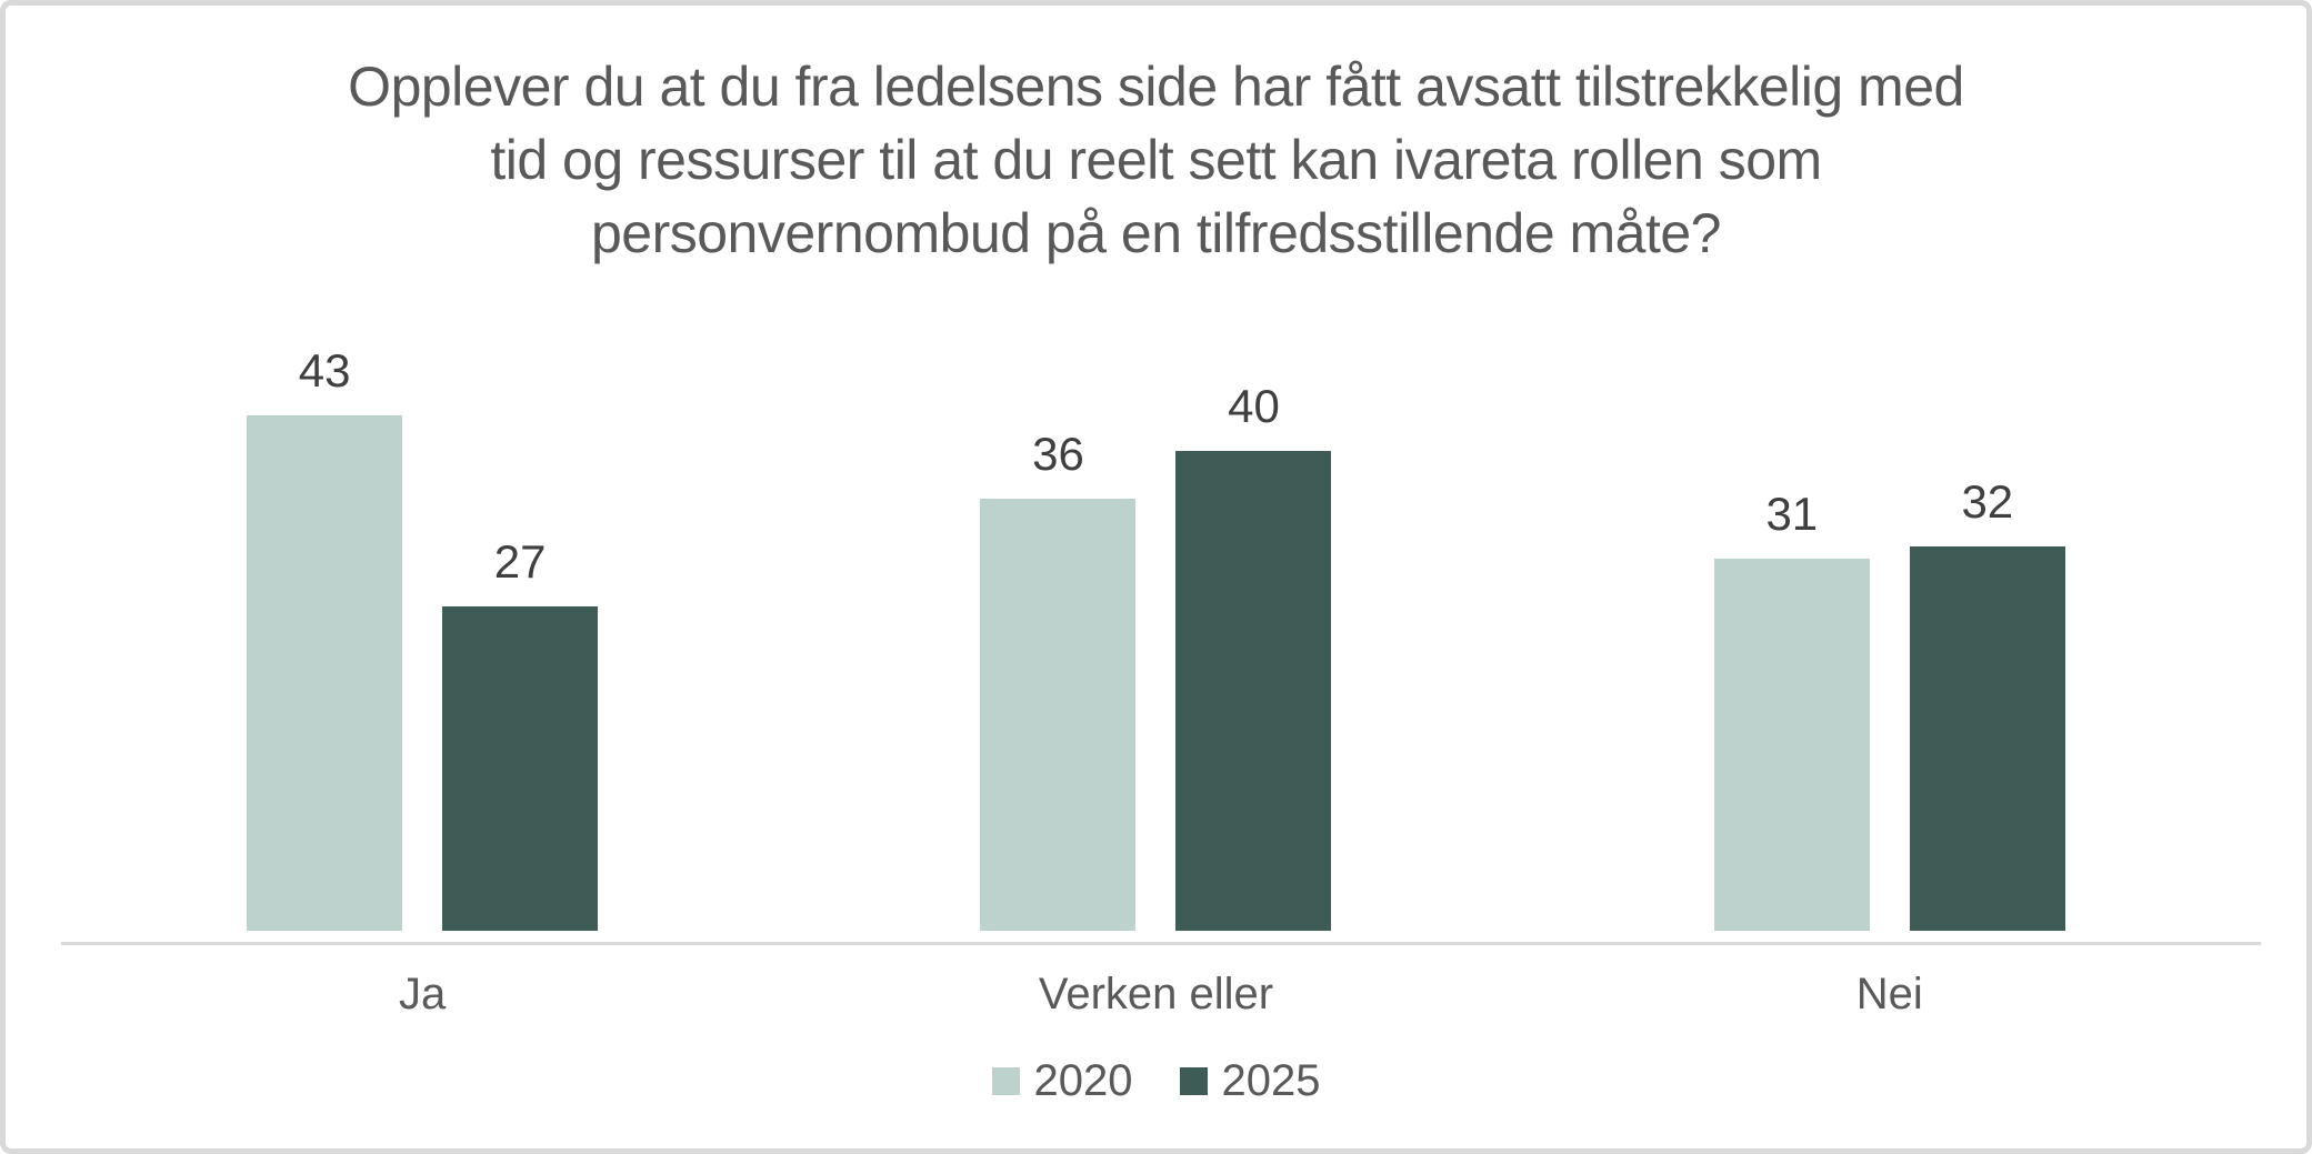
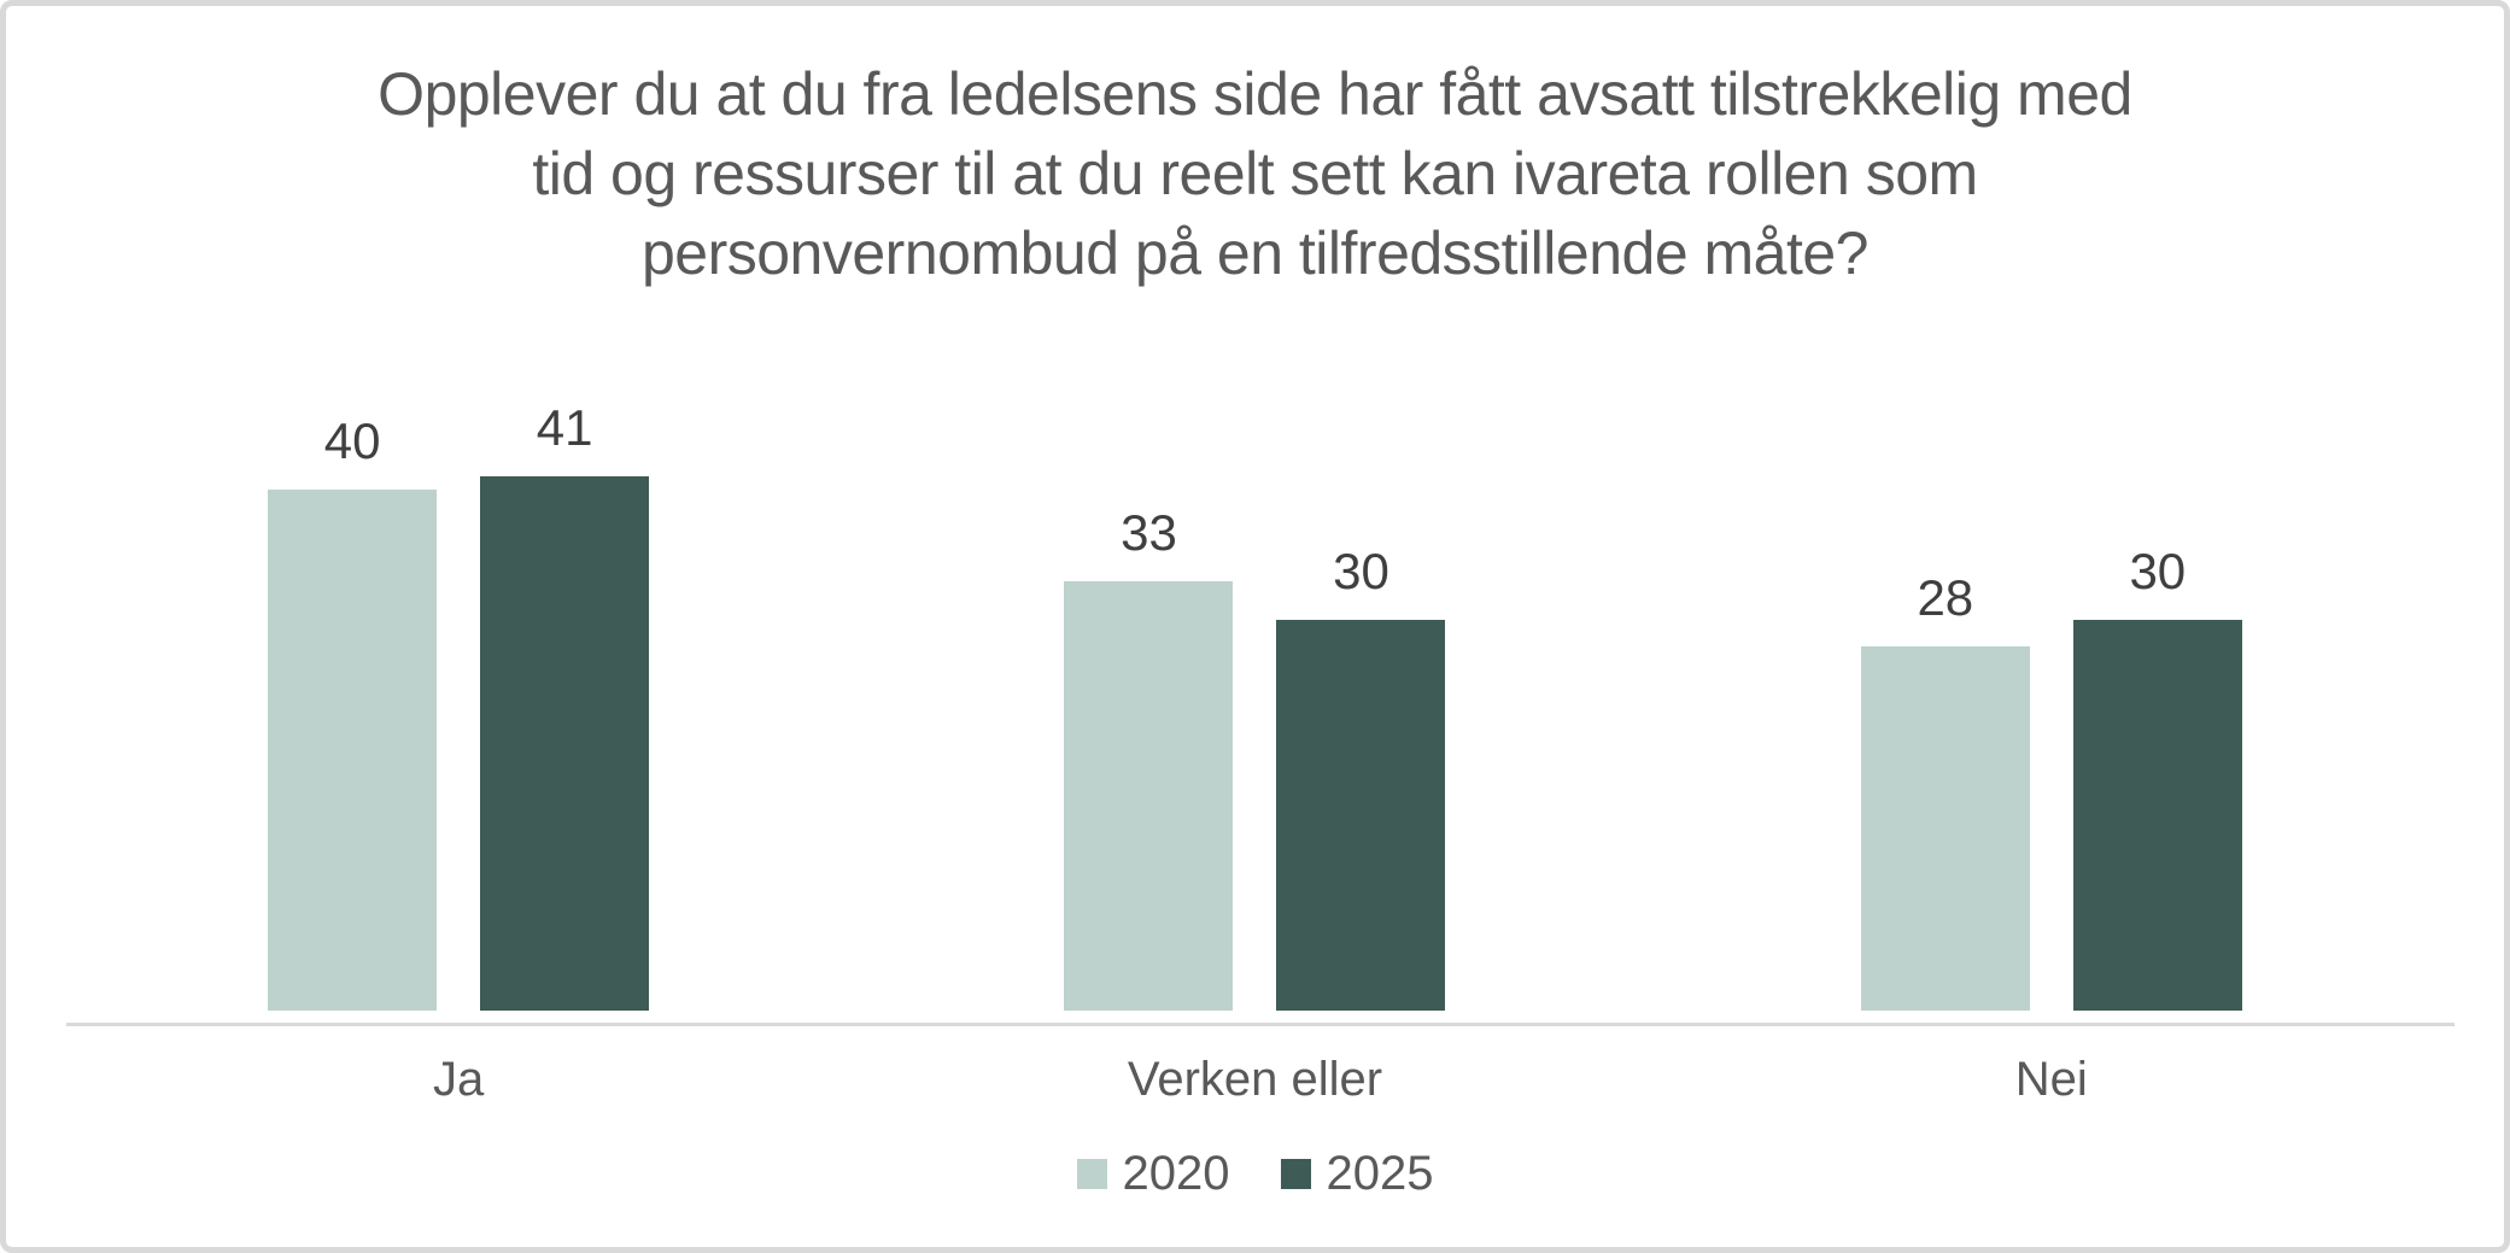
2020/Ja: 43 -> 40
2025/Ja: 27 -> 41
2020/Verken eller: 36 -> 33
2025/Verken eller: 40 -> 30
2020/Nei: 31 -> 28
2025/Nei: 32 -> 30
